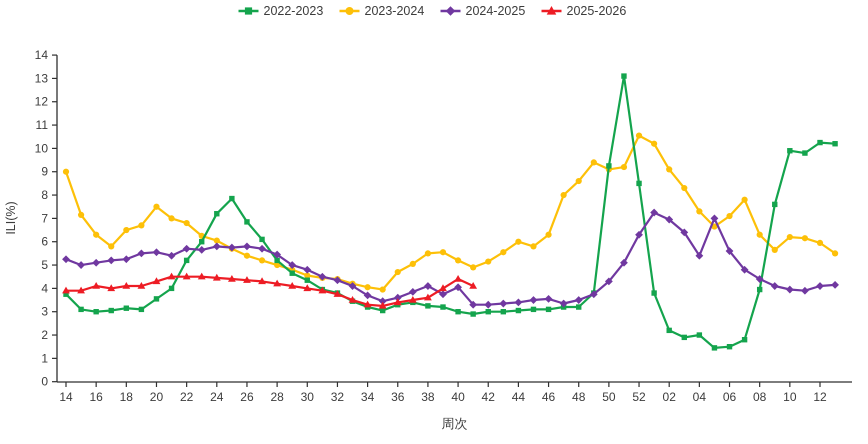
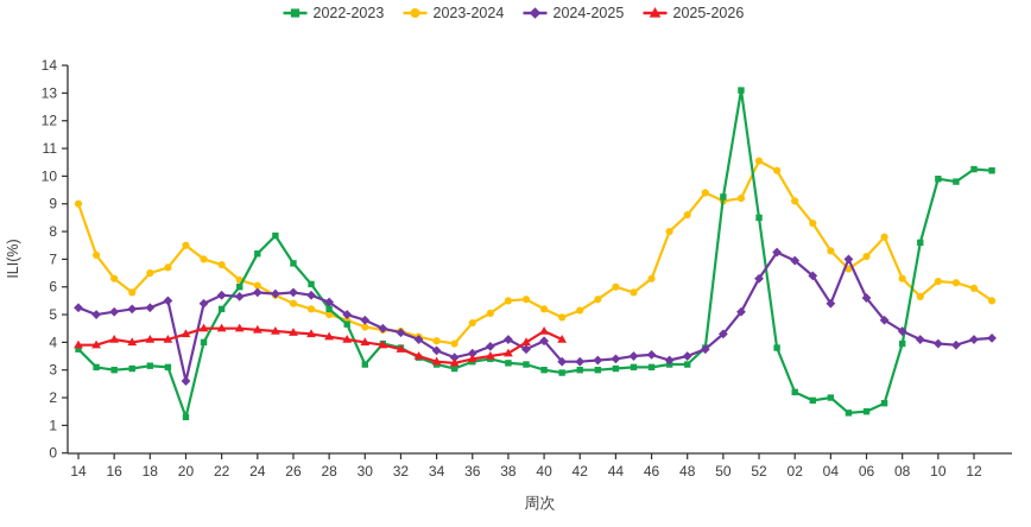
2022-2023/20: 3.5 -> 1.3
2024-2025/20: 5.5 -> 2.6
2022-2023/30: 4.3 -> 3.2
